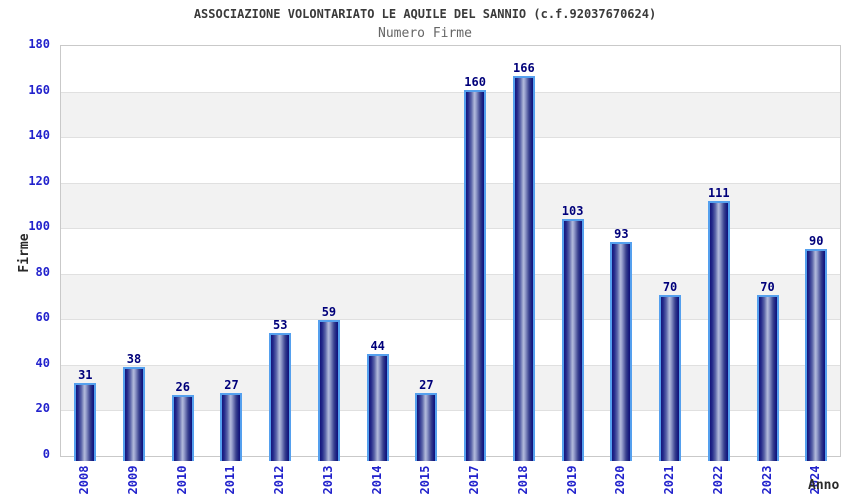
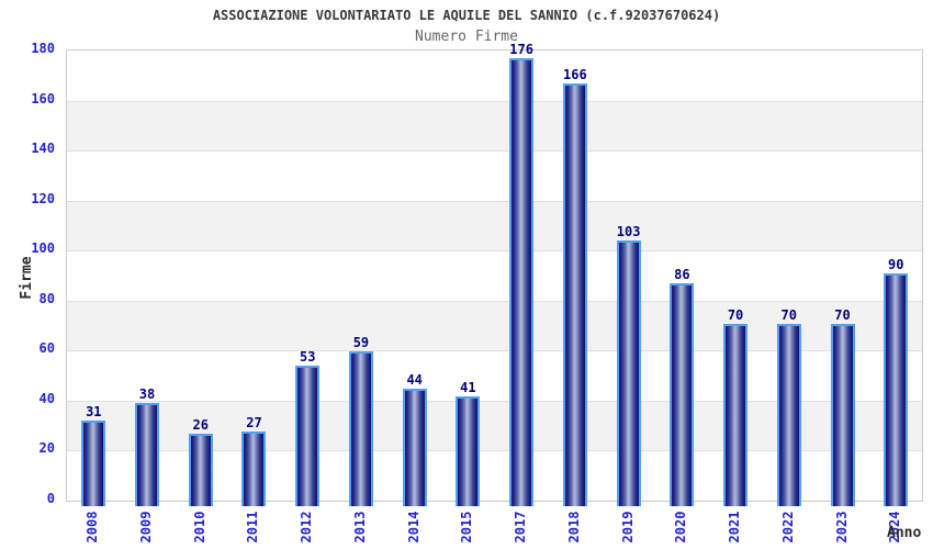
2015: 27 -> 41
2017: 160 -> 176
2020: 93 -> 86
2022: 111 -> 70
